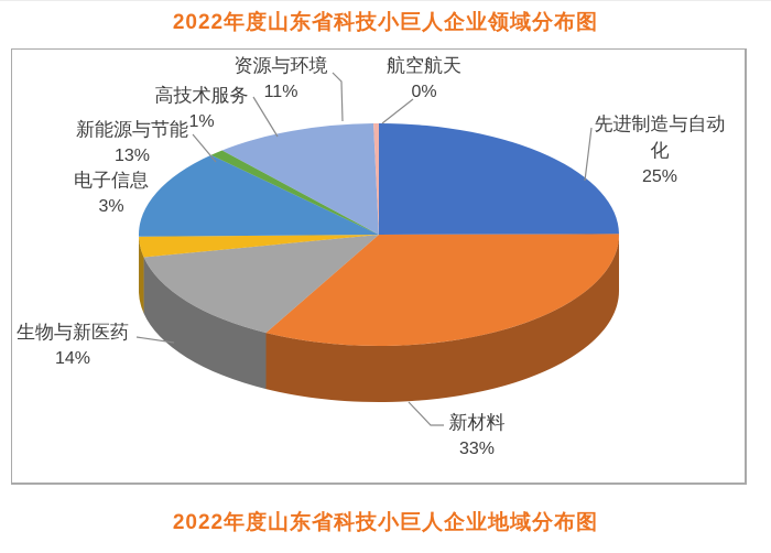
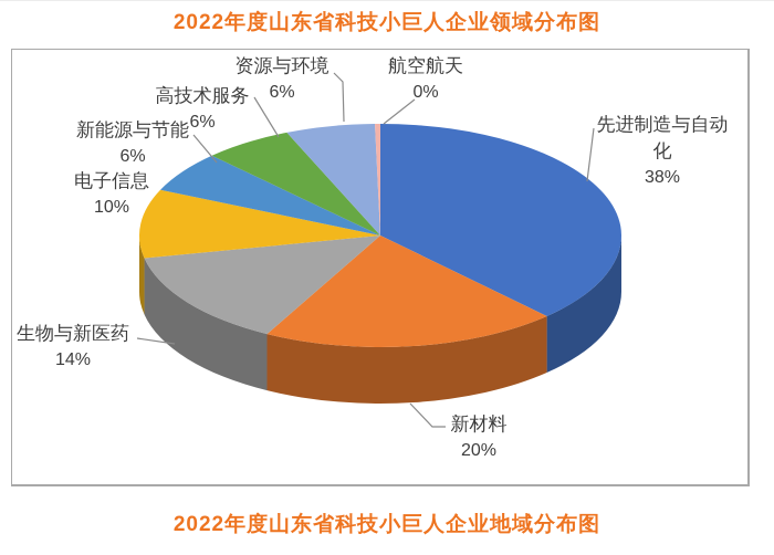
先进制造与自动化: 25% -> 38%
新材料: 33% -> 20%
电子信息: 3% -> 10%
新能源与节能: 13% -> 6%
高技术服务: 1% -> 6%
资源与环境: 11% -> 6%
